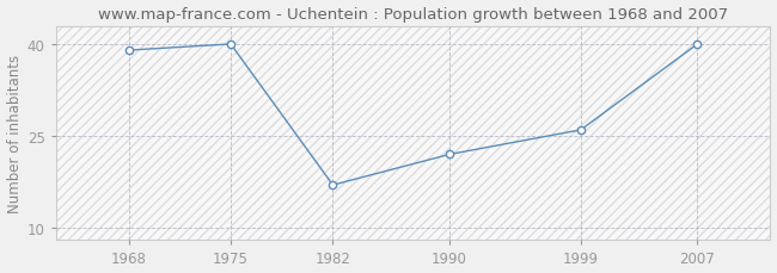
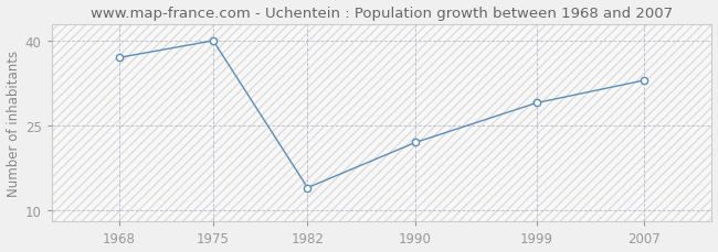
1968: 39 -> 37
1982: 17 -> 14
1999: 26 -> 29
2007: 40 -> 33
